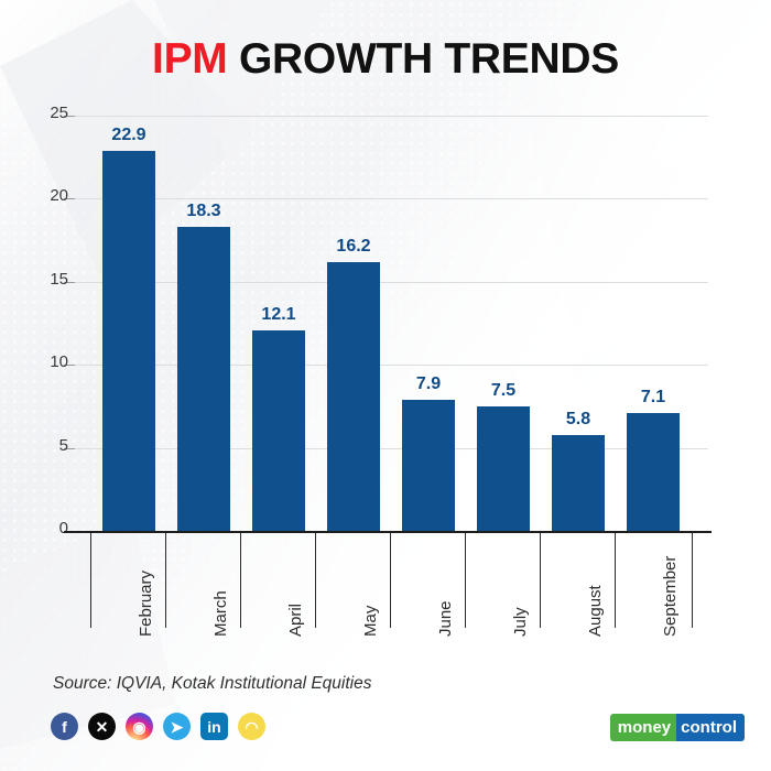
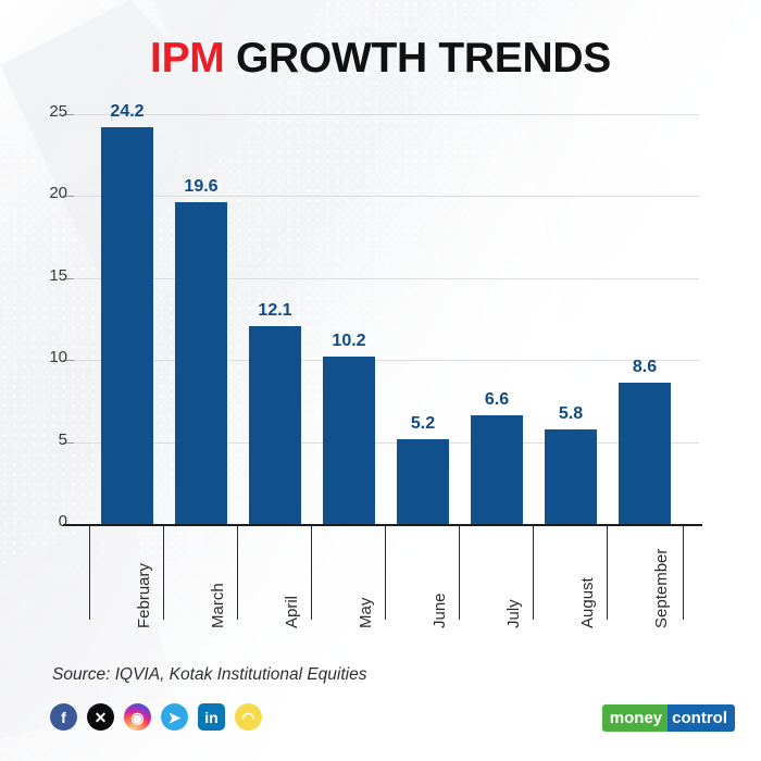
February: 22.9 -> 24.2
March: 18.3 -> 19.6
May: 16.2 -> 10.2
June: 7.9 -> 5.2
July: 7.5 -> 6.6
September: 7.1 -> 8.6
